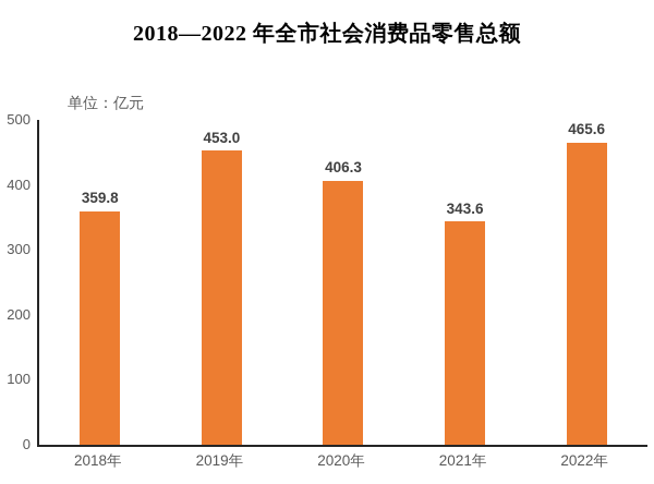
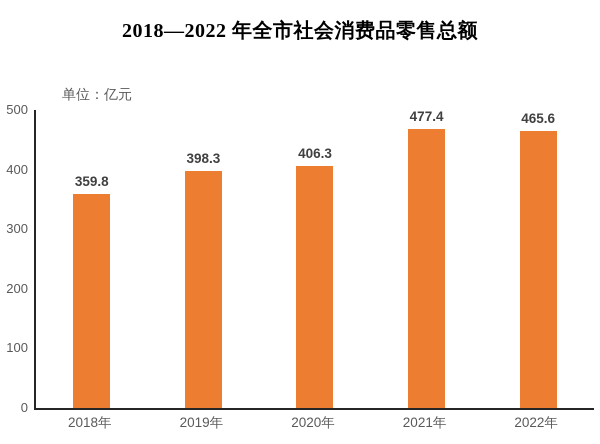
2019年: 453.0 -> 398.3
2021年: 343.6 -> 477.4
